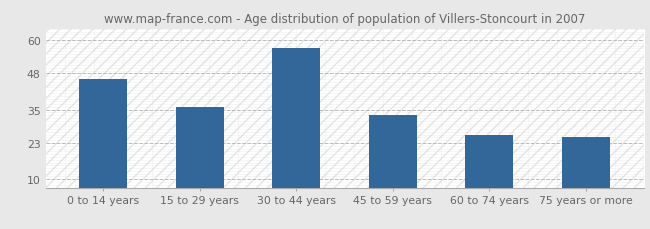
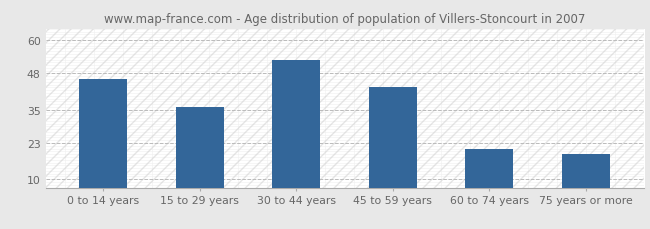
30 to 44 years: 57 -> 53
45 to 59 years: 33 -> 43
60 to 74 years: 26 -> 21
75 years or more: 25 -> 19
